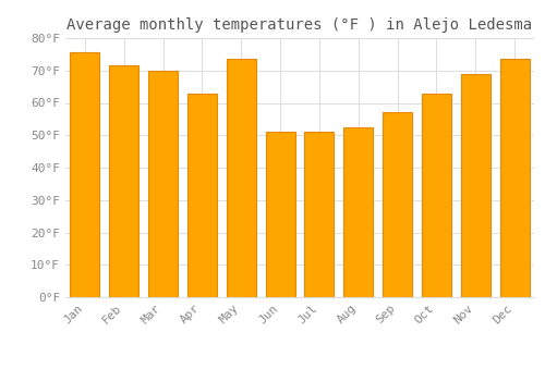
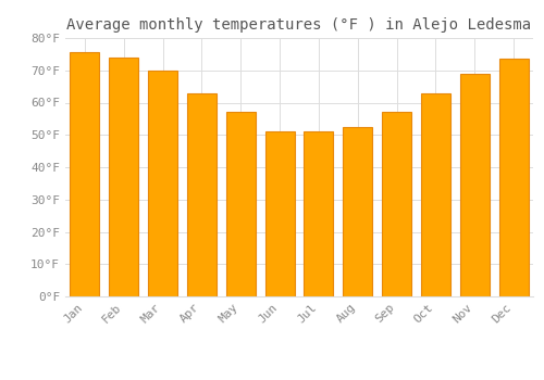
Feb: 71.5°F -> 74.0°F
May: 73.5°F -> 57.0°F
